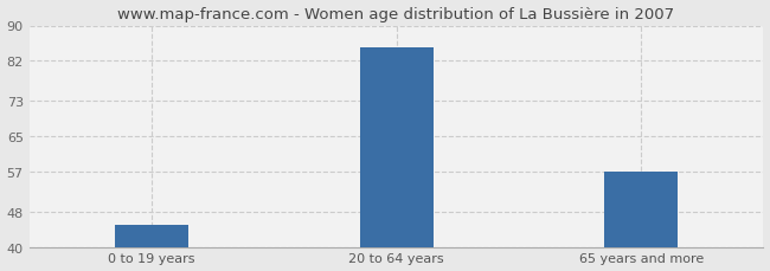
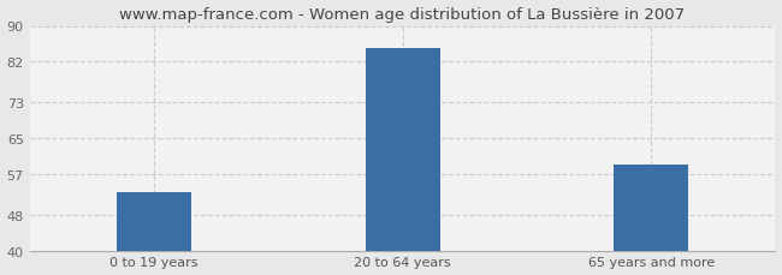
0 to 19 years: 45 -> 53
65 years and more: 57 -> 59
